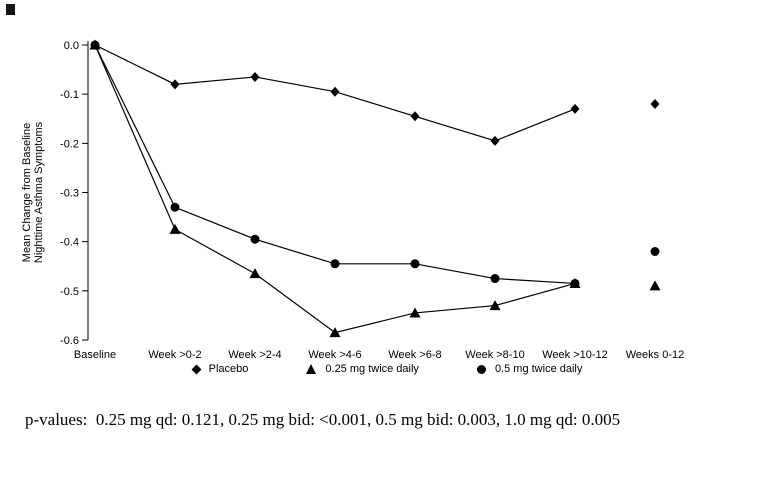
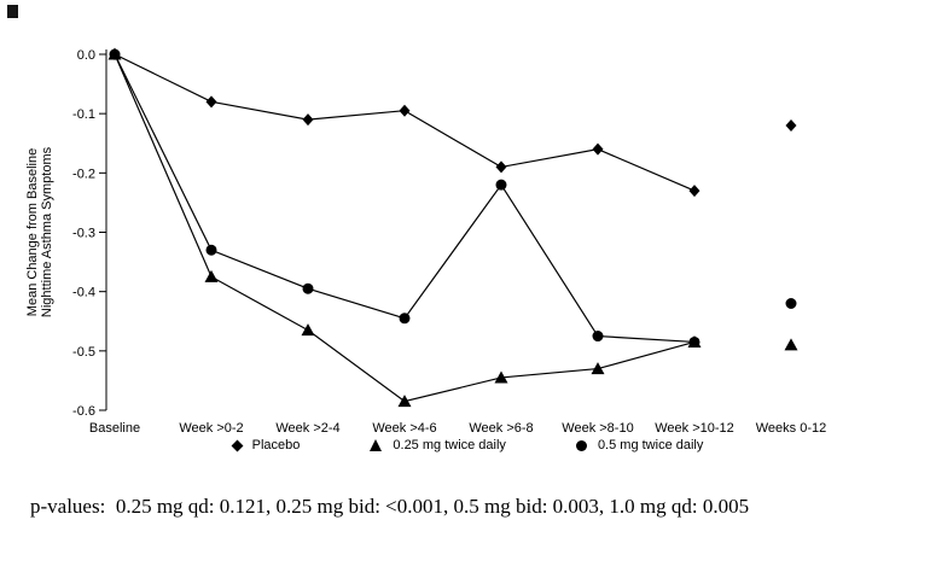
Placebo/Week >2-4: -0.07 -> -0.11
Placebo/Week >6-8: -0.14 -> -0.19
0.5 mg twice daily/Week >6-8: -0.45 -> -0.22
Placebo/Week >8-10: -0.20 -> -0.16
Placebo/Week >10-12: -0.13 -> -0.23
